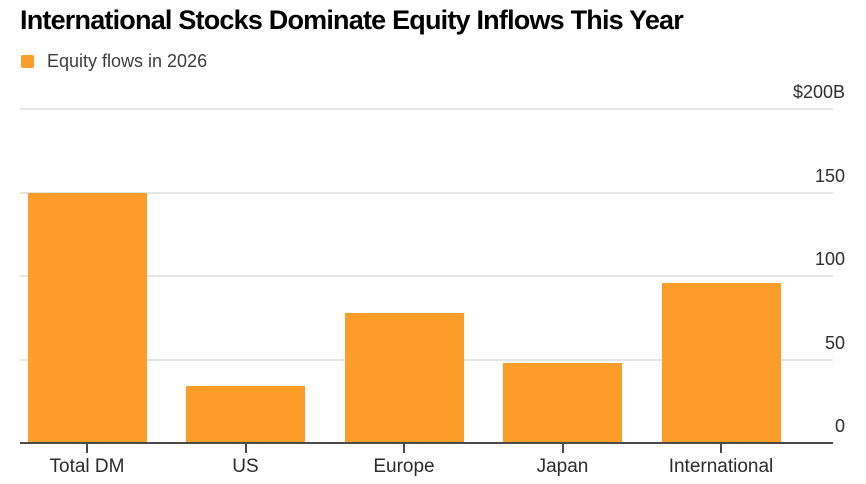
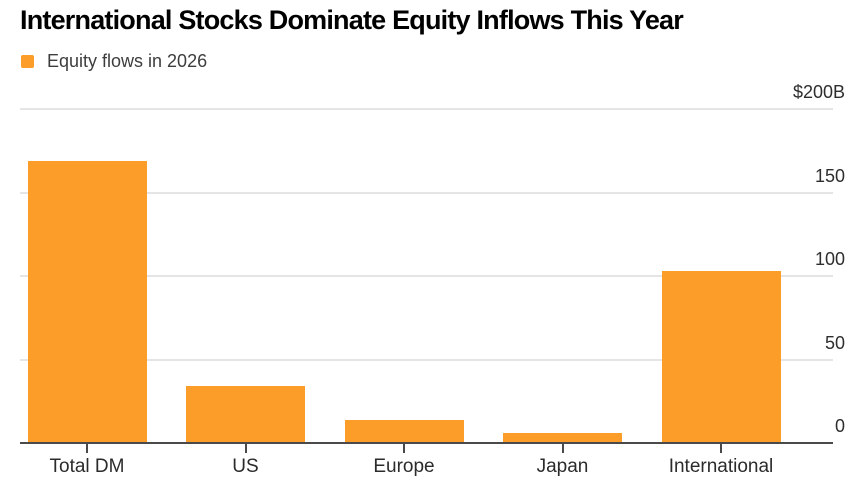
Total DM: $150B -> $169B
Europe: $78B -> $14B
Japan: $48B -> $6B
International: $96B -> $103B
